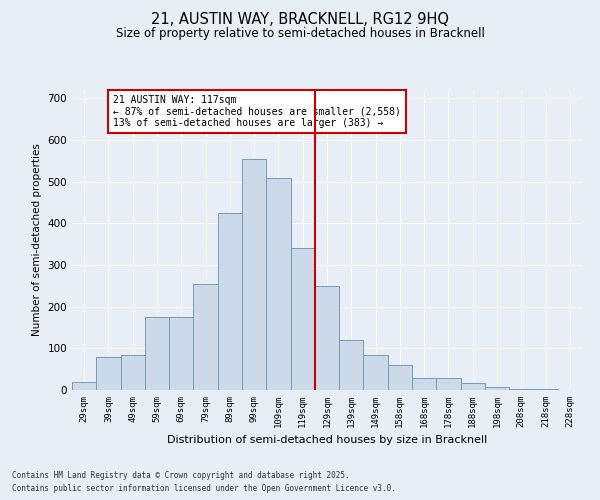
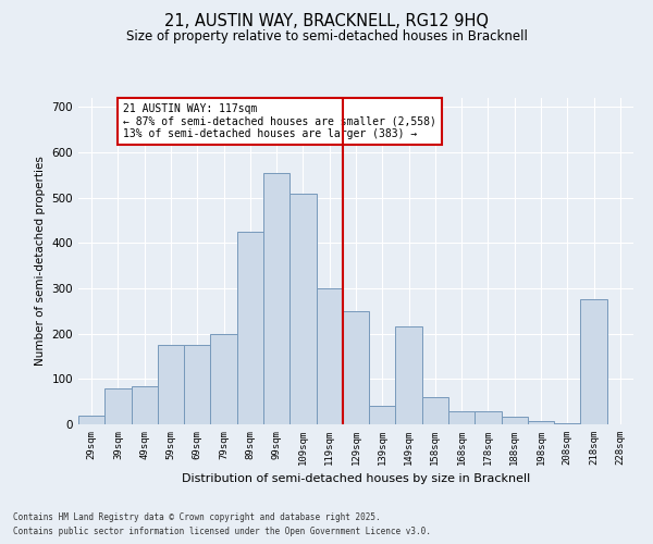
79sqm: 255 -> 200
119sqm: 340 -> 300
139sqm: 120 -> 40
149sqm: 85 -> 215
218sqm: 2 -> 275
